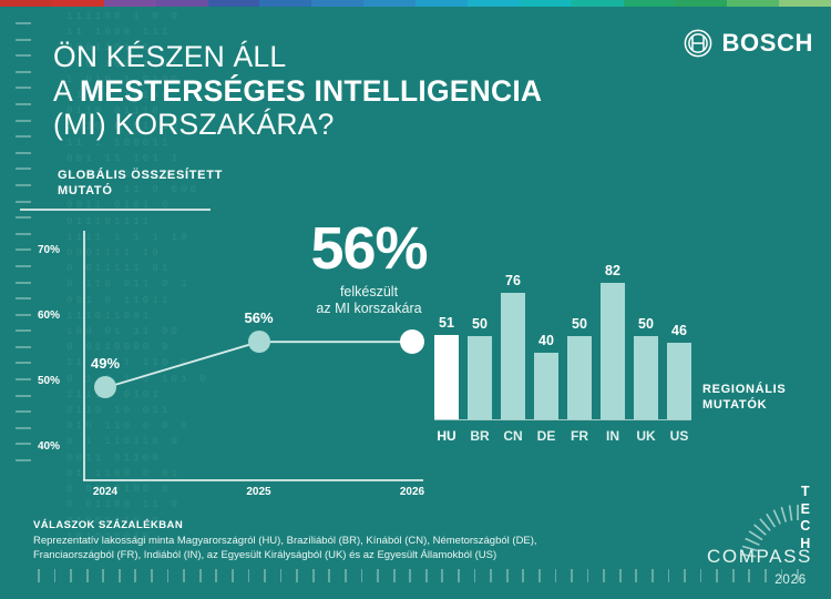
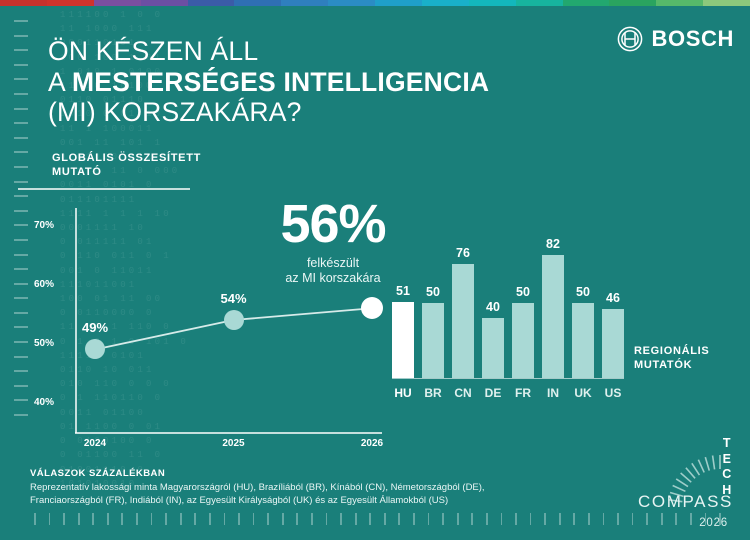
GLOBÁLIS ÖSSZESÍTETT MUTATÓ/2025: 56% -> 54%
